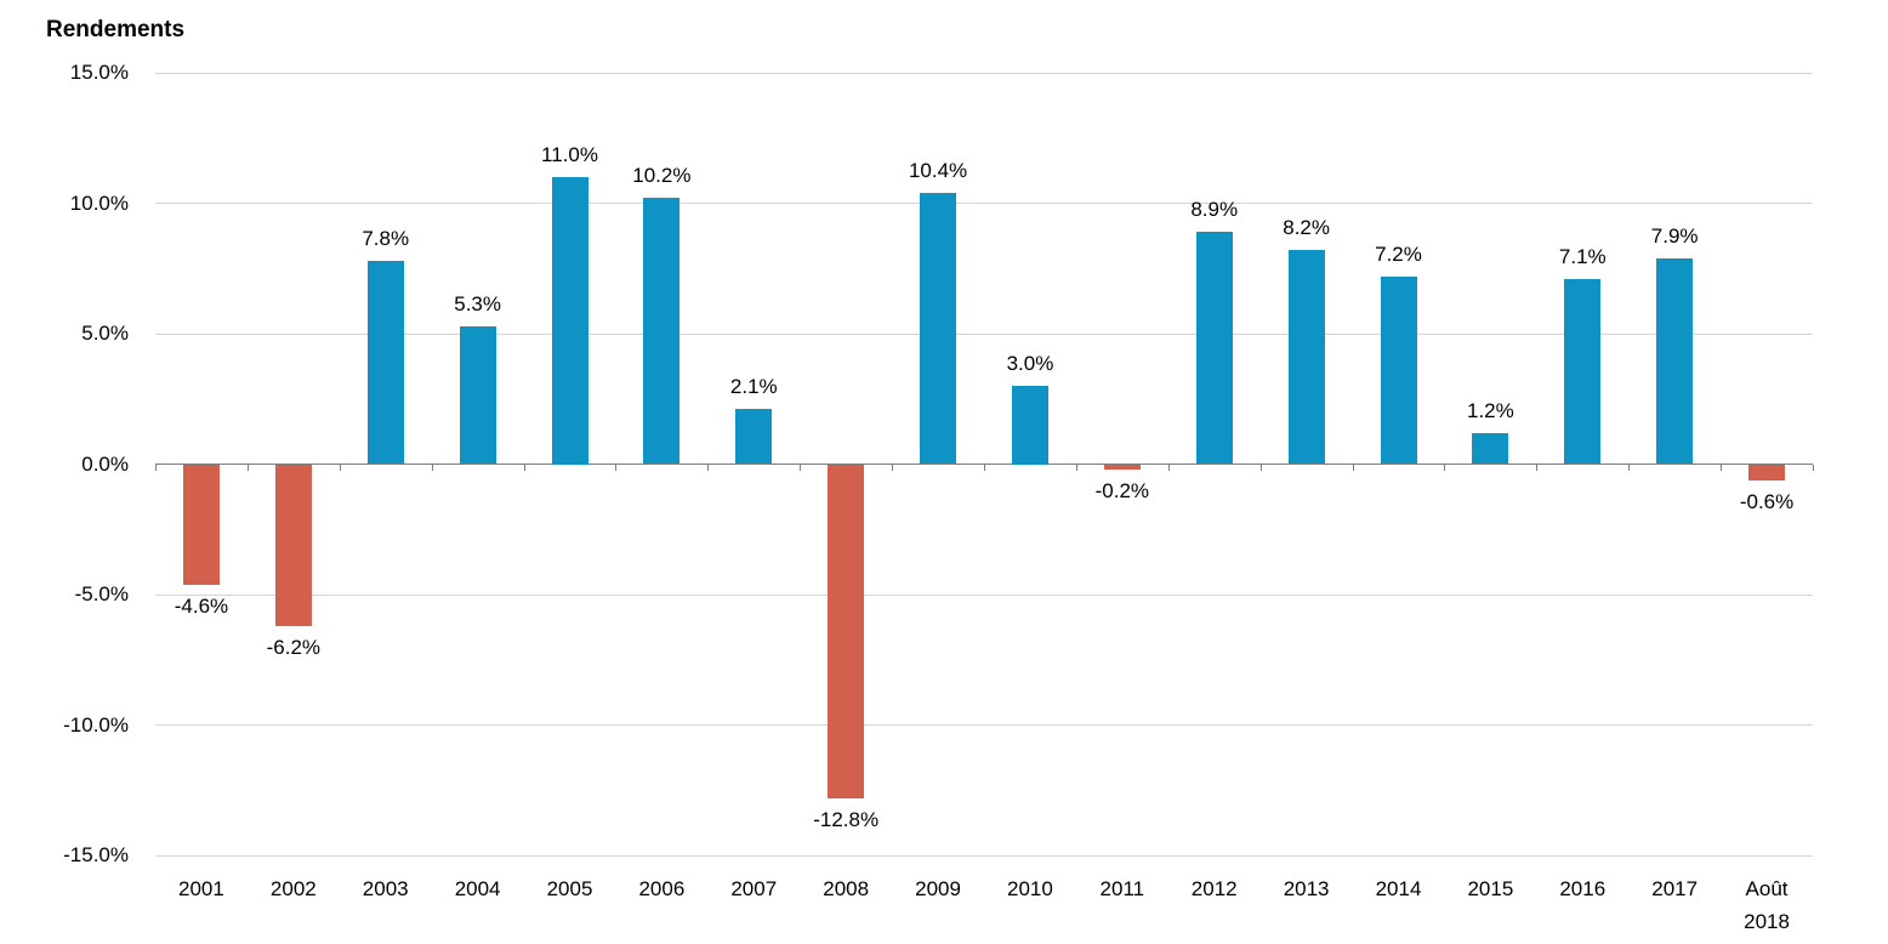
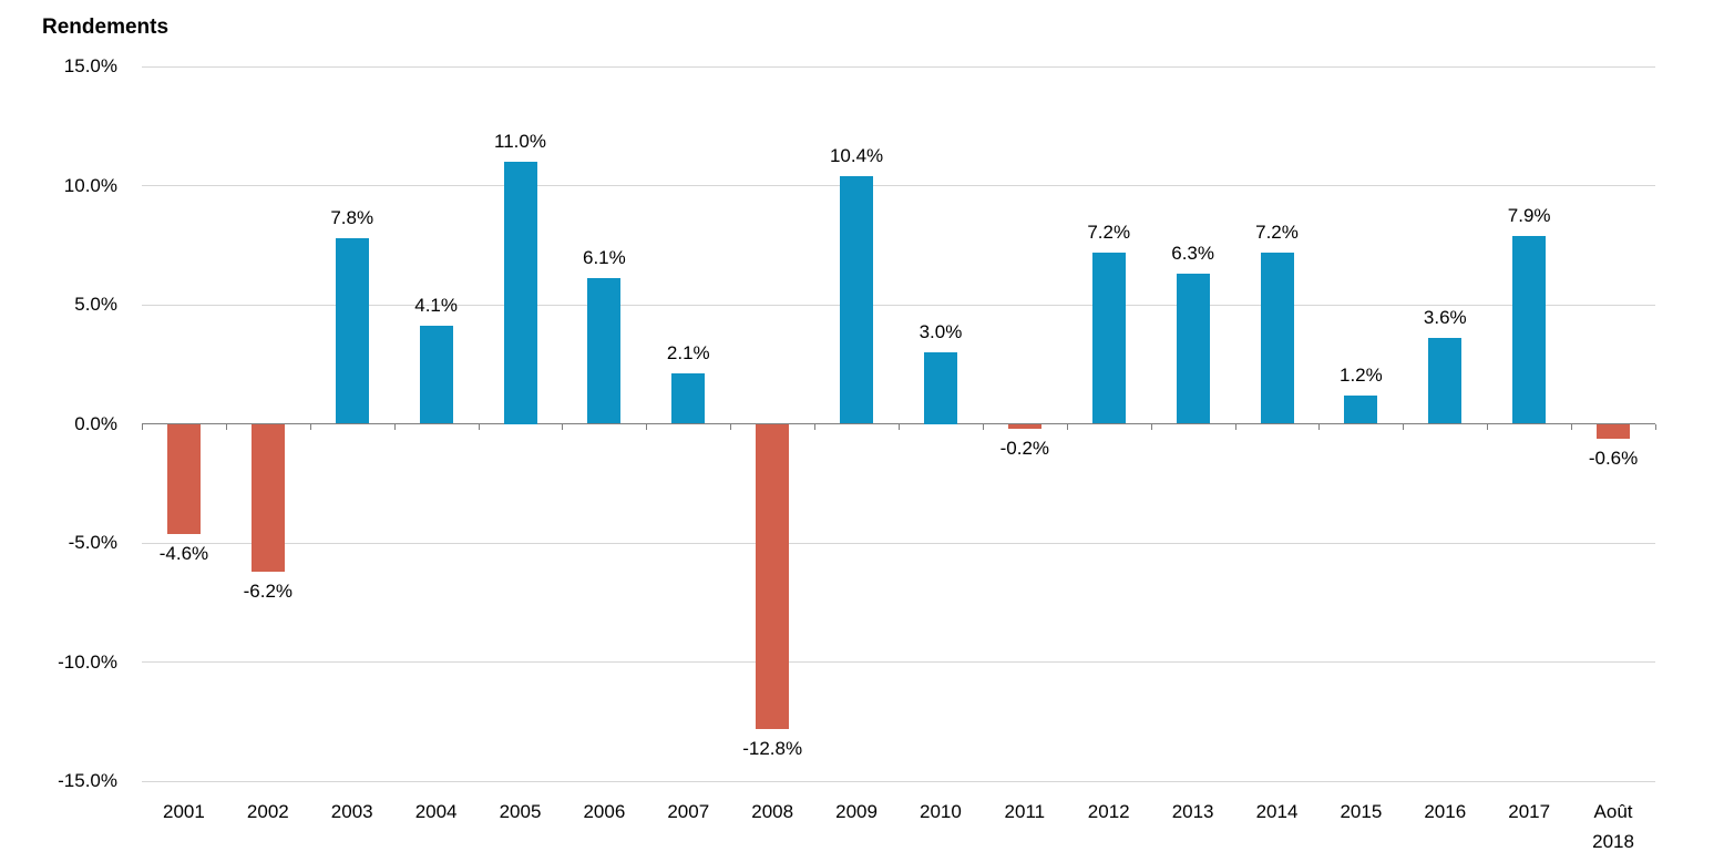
2004: 5.3% -> 4.1%
2006: 10.2% -> 6.1%
2012: 8.9% -> 7.2%
2013: 8.2% -> 6.3%
2016: 7.1% -> 3.6%
